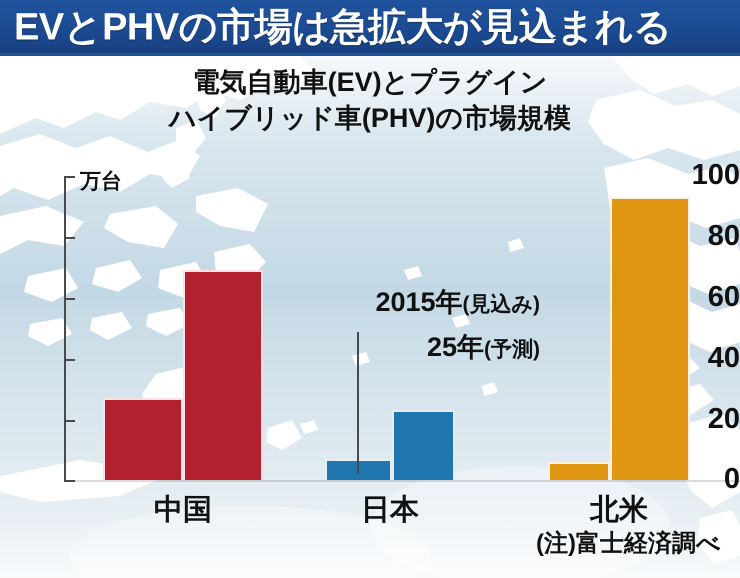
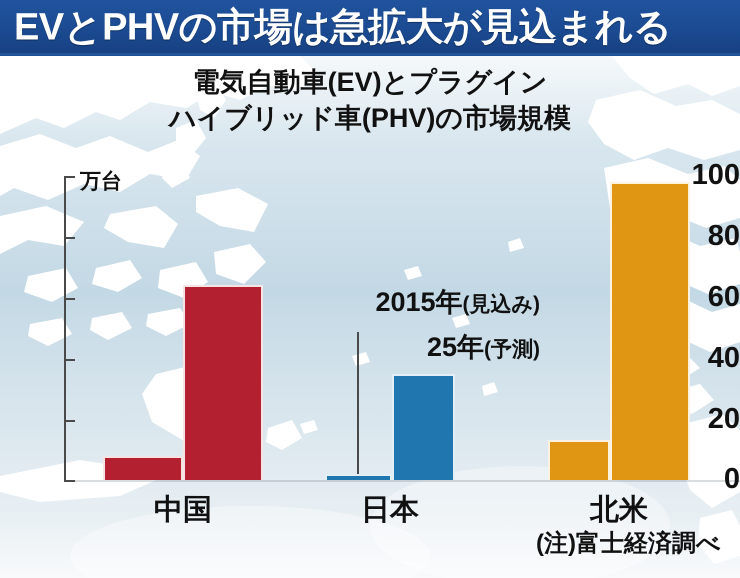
2015年(見込み)/中国: 27 -> 8
25年(予測)/中国: 69 -> 64
2015年(見込み)/日本: 7 -> 2
25年(予測)/日本: 23 -> 35
2015年(見込み)/北米: 6 -> 13
25年(予測)/北米: 93 -> 98
